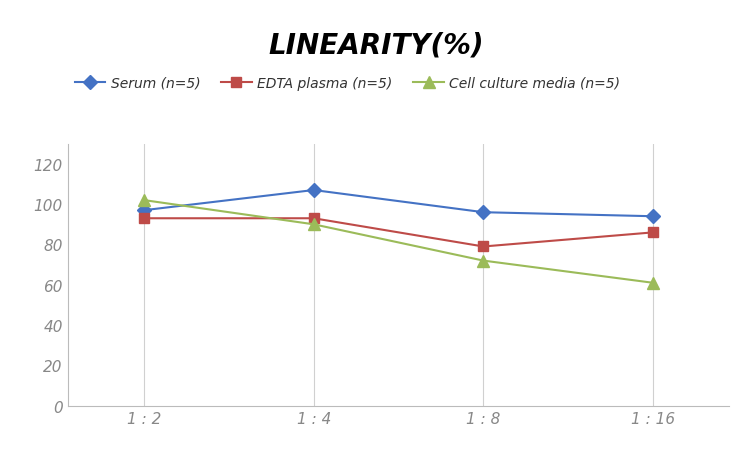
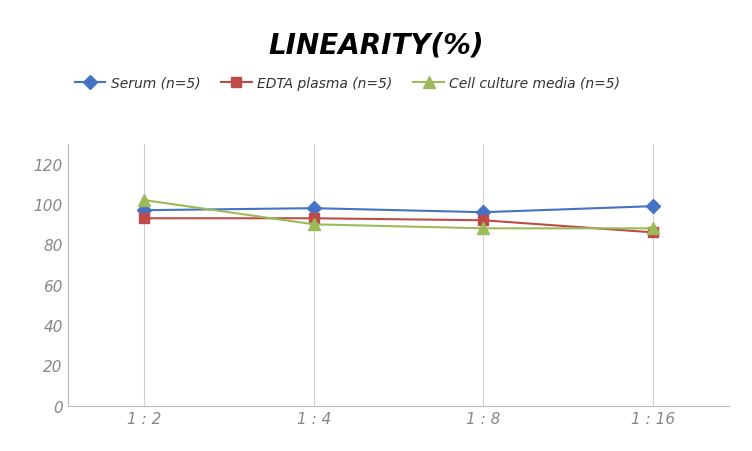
Serum (n=5)/1 : 4: 107 -> 98
EDTA plasma (n=5)/1 : 8: 79 -> 92
Cell culture media (n=5)/1 : 8: 72 -> 88
Serum (n=5)/1 : 16: 94 -> 99
Cell culture media (n=5)/1 : 16: 61 -> 88
